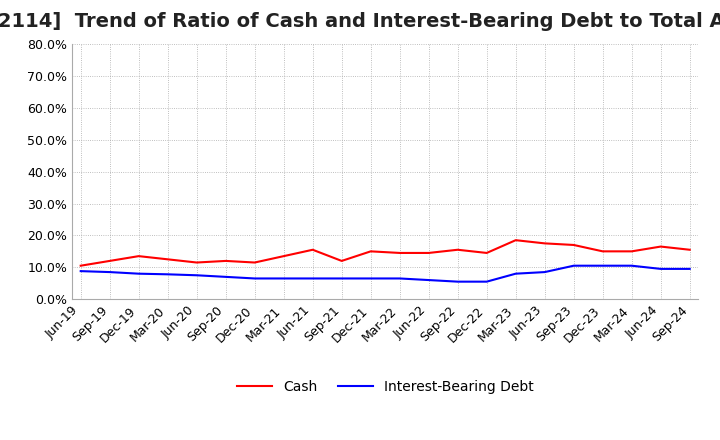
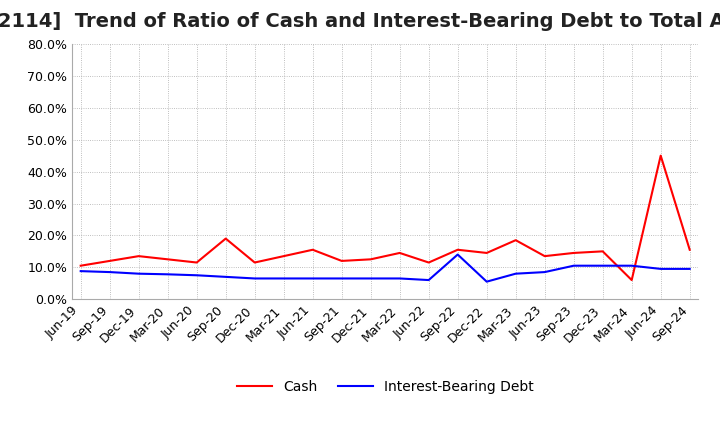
Cash/Sep-20: 12.0% -> 19.0%
Cash/Dec-21: 15.0% -> 12.5%
Cash/Jun-22: 14.5% -> 11.5%
Interest-Bearing Debt/Sep-22: 5.5% -> 14.0%
Cash/Jun-23: 17.5% -> 13.5%
Cash/Sep-23: 17.0% -> 14.5%
Cash/Mar-24: 15.0% -> 6.0%
Cash/Jun-24: 16.5% -> 45.0%
